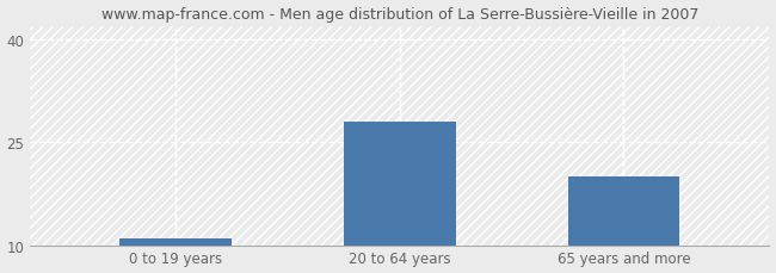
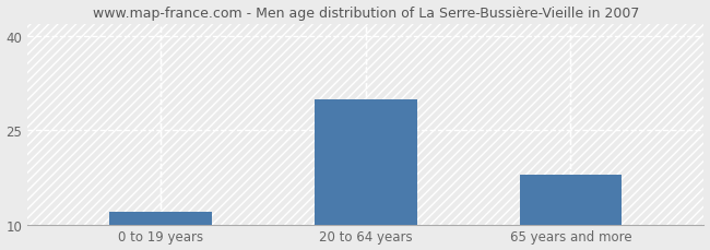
0 to 19 years: 11 -> 12
20 to 64 years: 28 -> 30
65 years and more: 20 -> 18
